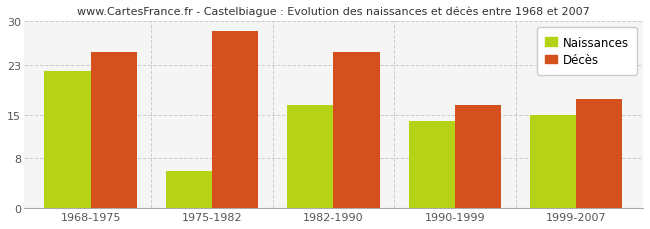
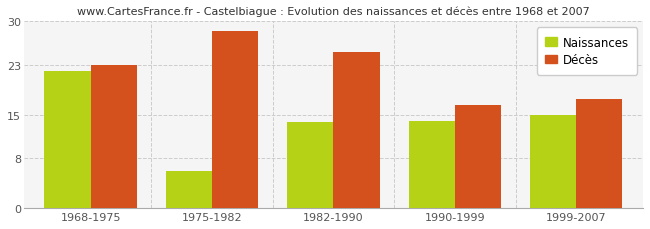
Décès/1968-1975: 25.0 -> 23.0
Naissances/1982-1990: 16.5 -> 13.8
